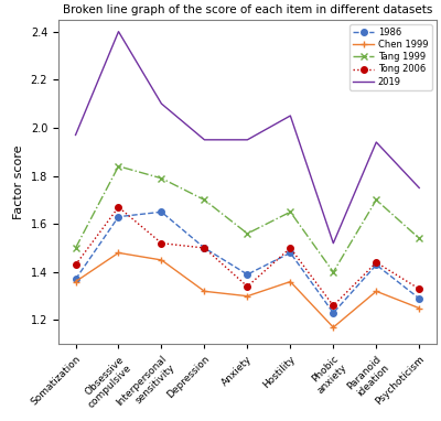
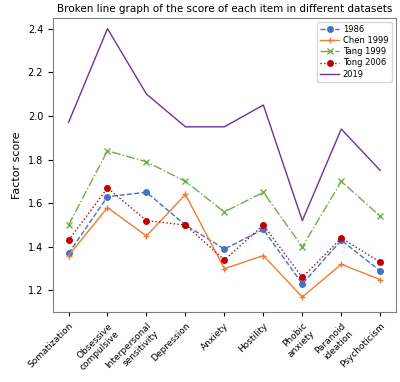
Chen 1999/Obsessive compulsive: 1.48 -> 1.58
Chen 1999/Depression: 1.32 -> 1.64
